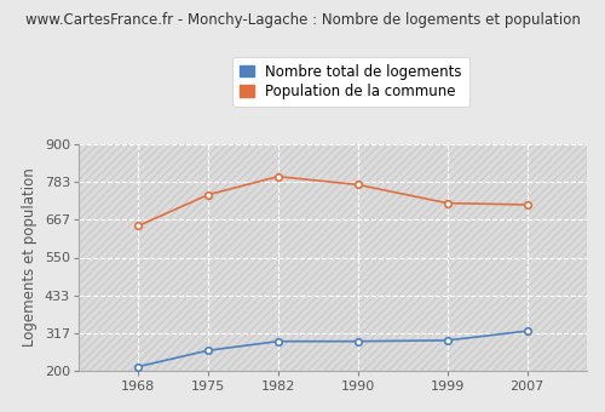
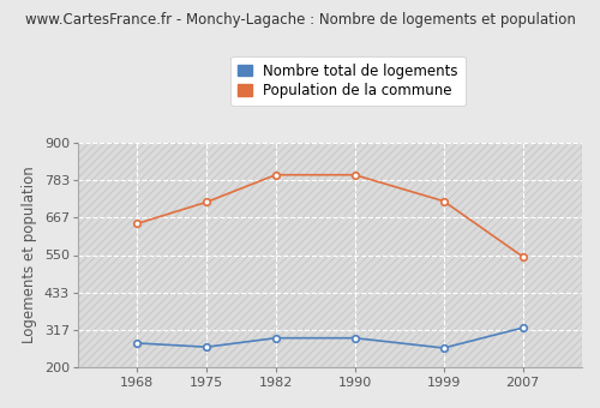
Nombre total de logements/1968: 213 -> 275
Population de la commune/1975: 744 -> 715
Population de la commune/1990: 775 -> 800
Nombre total de logements/1999: 294 -> 260
Population de la commune/2007: 713 -> 545
